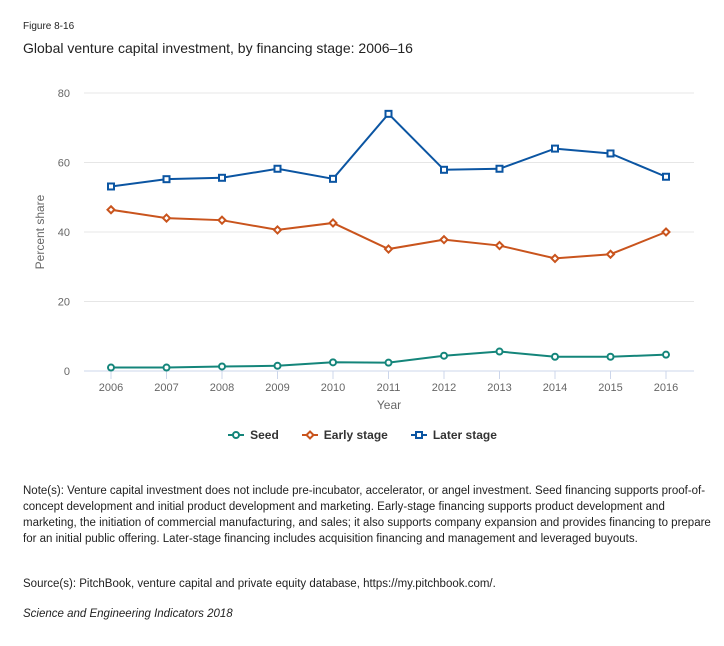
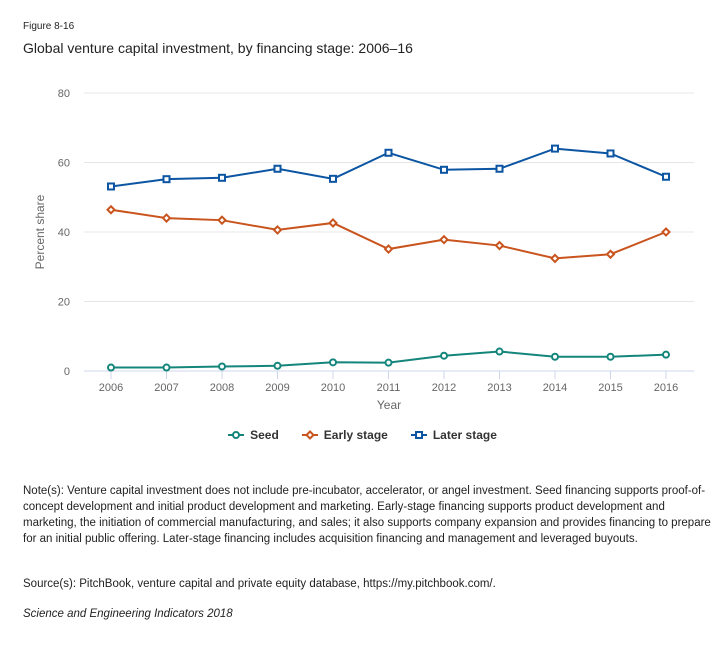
Later stage/2011: 74 -> 63
